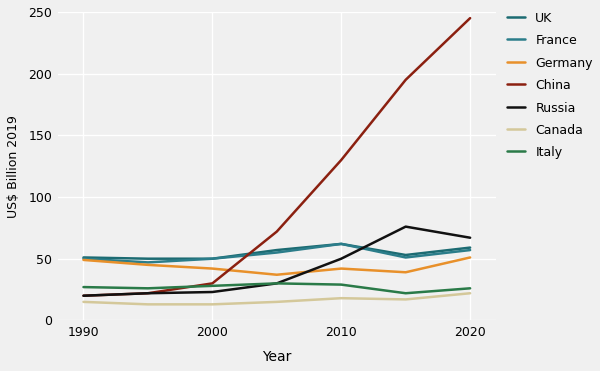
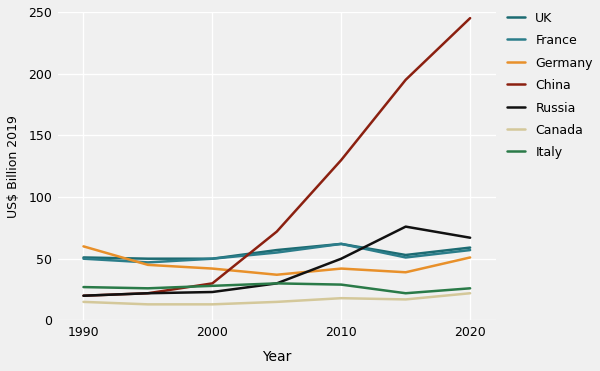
Germany/1990: 49 -> 60
